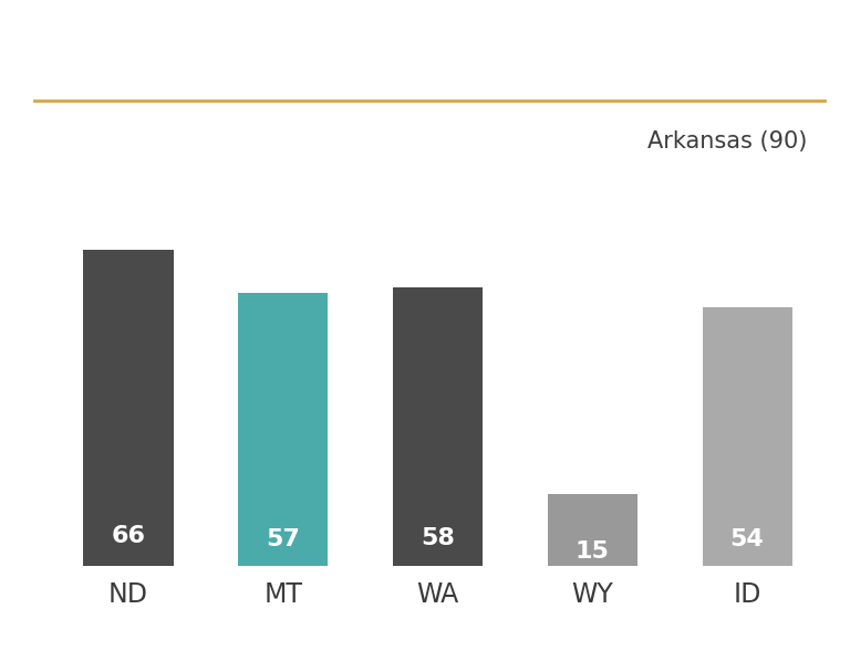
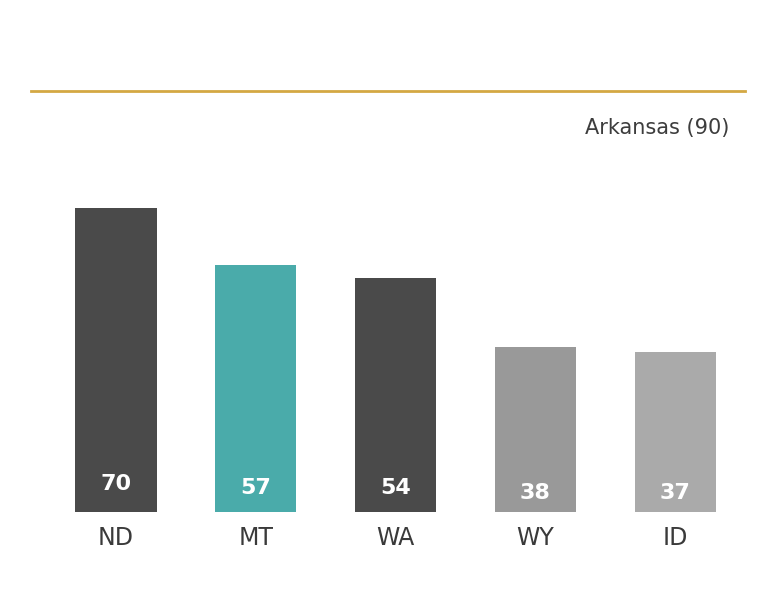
ND: 66 -> 70
WA: 58 -> 54
WY: 15 -> 38
ID: 54 -> 37
